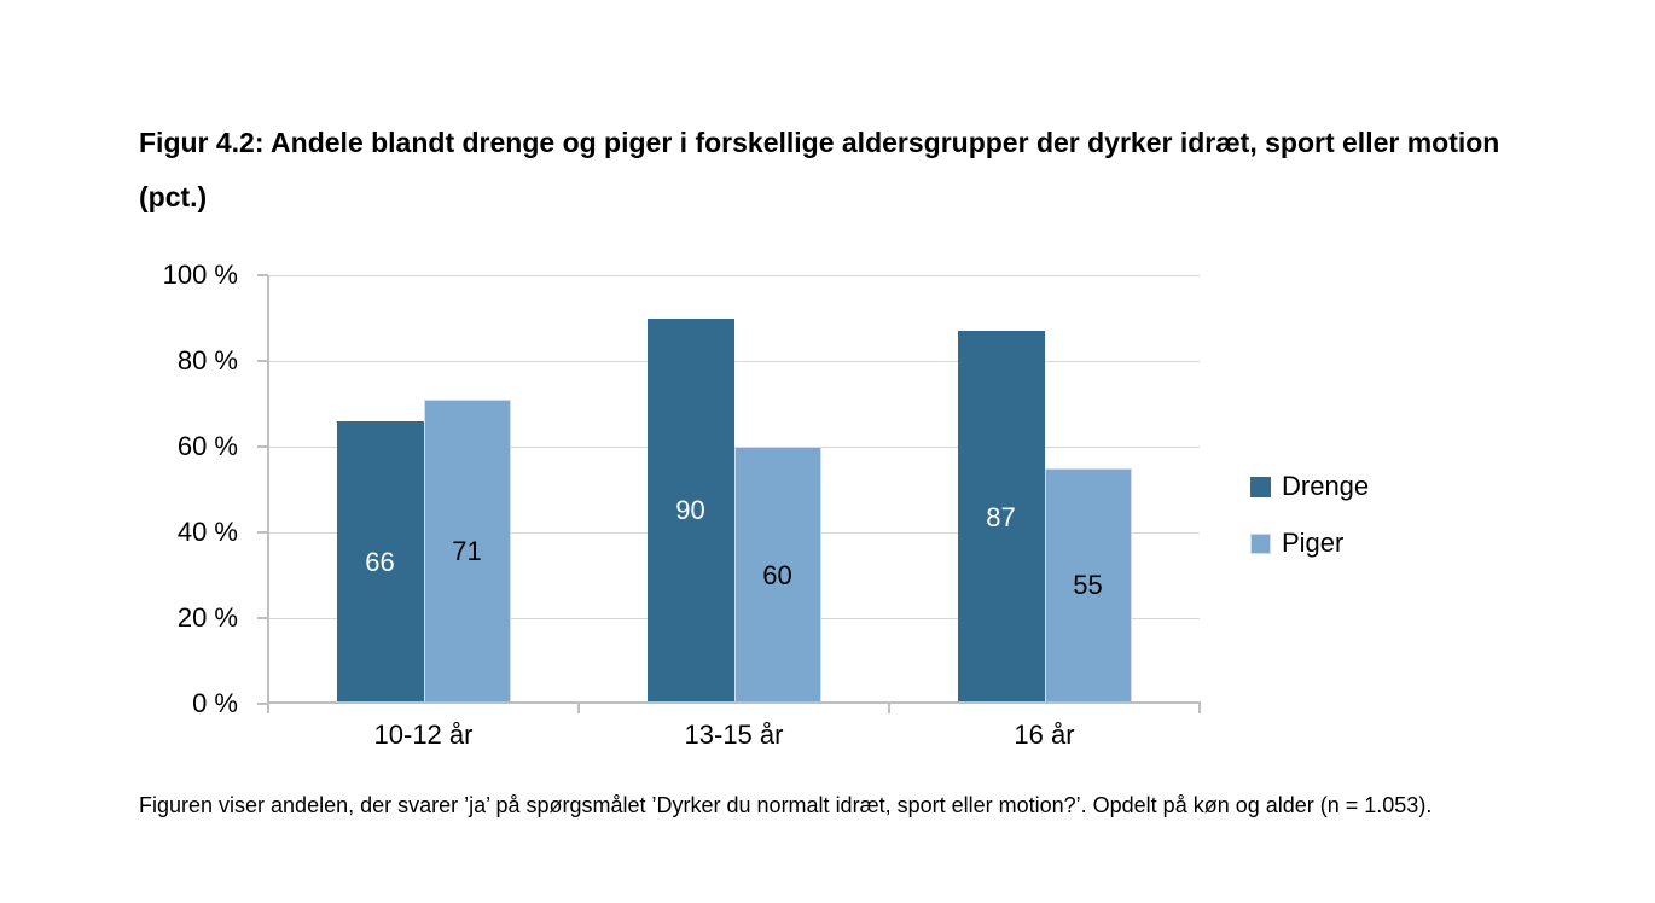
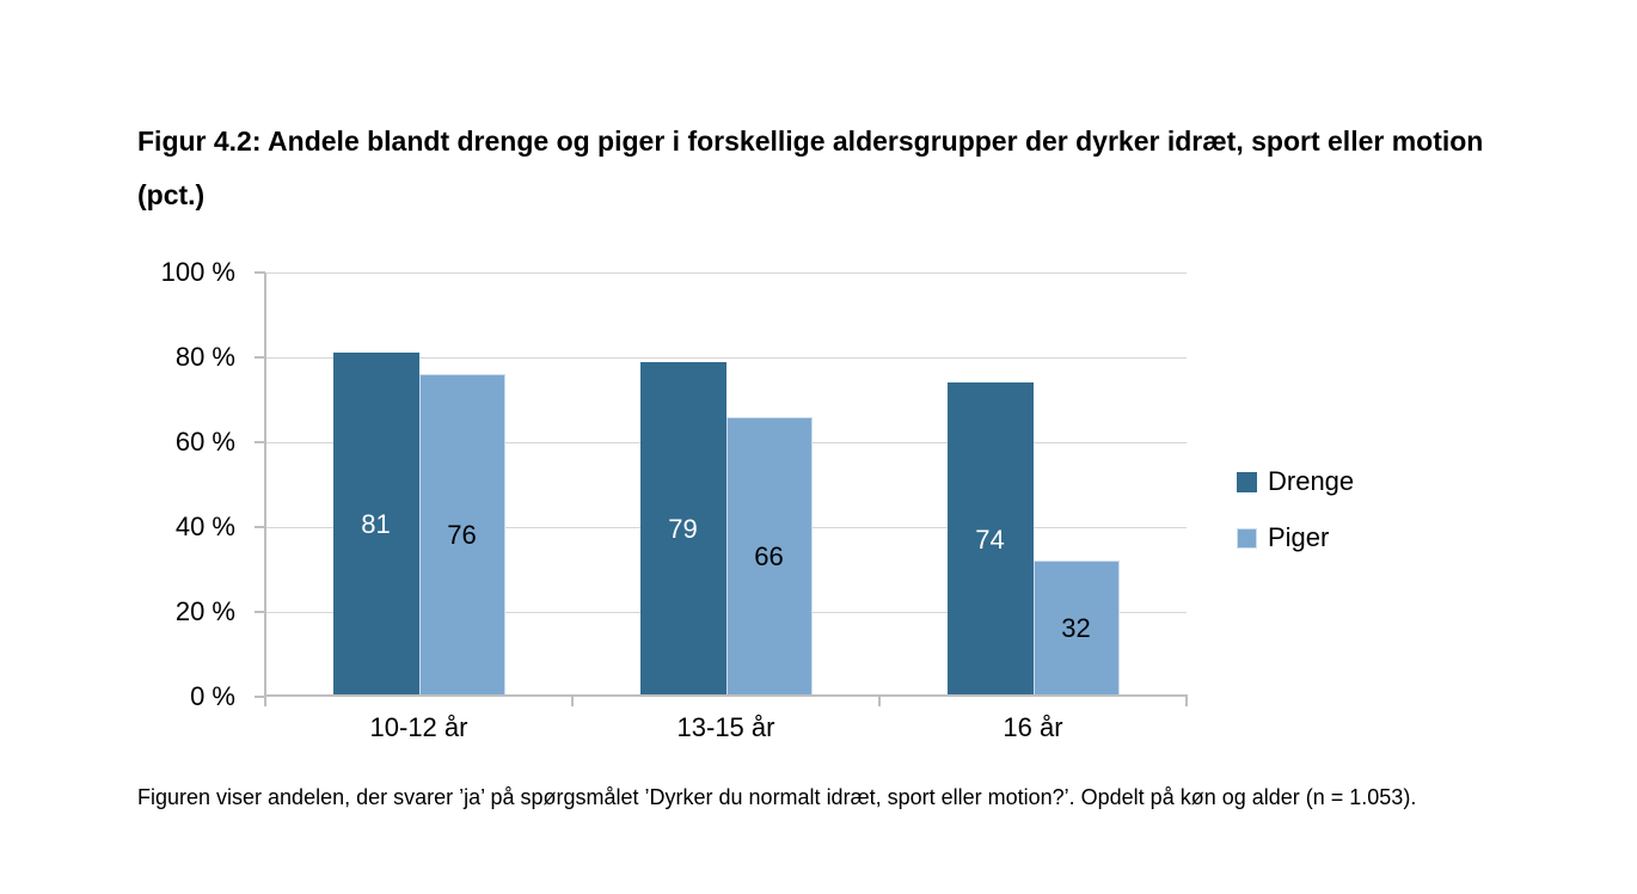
Drenge/10-12 år: 66 -> 81
Piger/10-12 år: 71 -> 76
Drenge/13-15 år: 90 -> 79
Piger/13-15 år: 60 -> 66
Drenge/16 år: 87 -> 74
Piger/16 år: 55 -> 32
